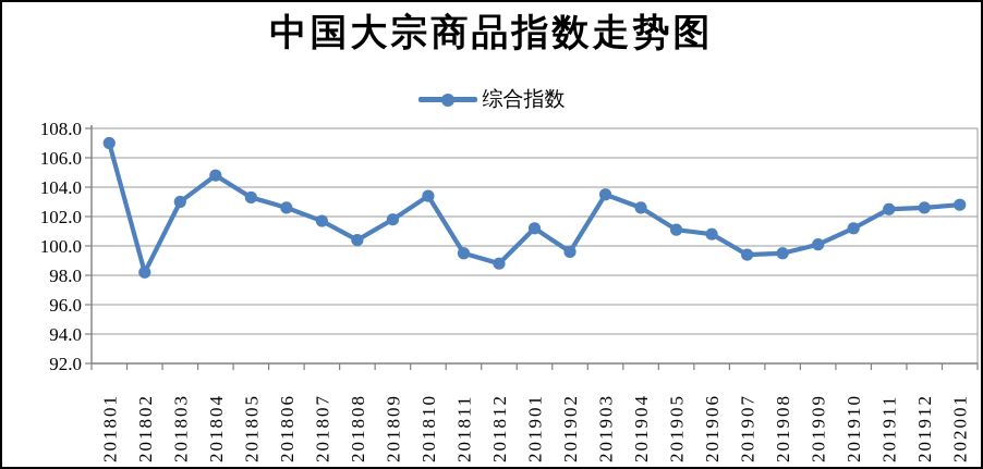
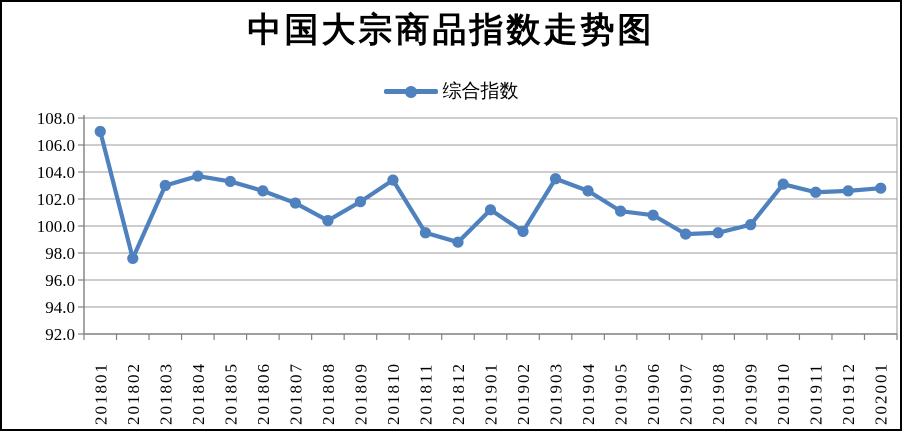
201802: 98.2 -> 97.6
201804: 104.8 -> 103.7
201910: 101.2 -> 103.1
